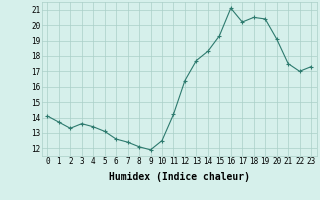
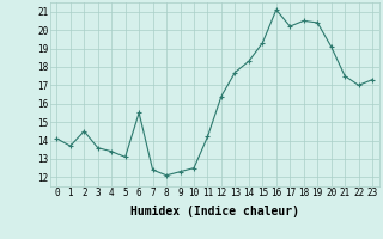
2: 13.3 -> 14.5
6: 12.6 -> 15.5
9: 11.9 -> 12.3
